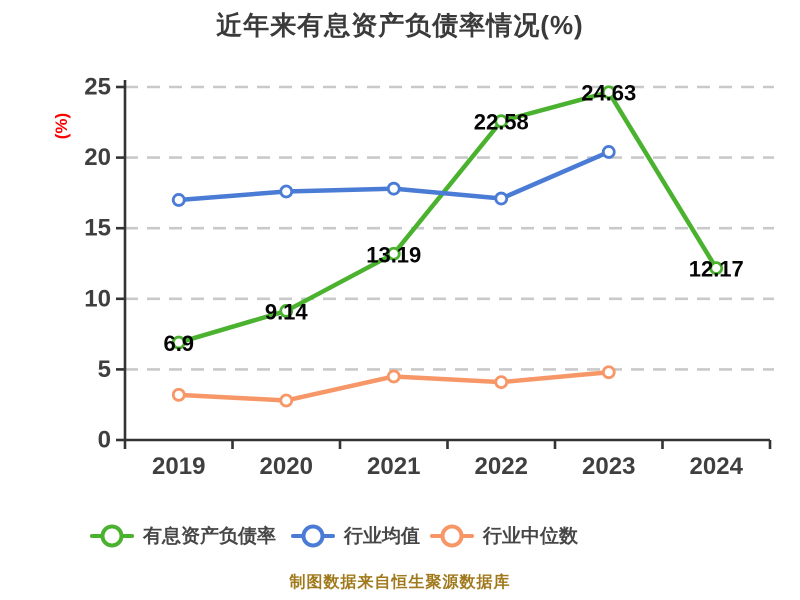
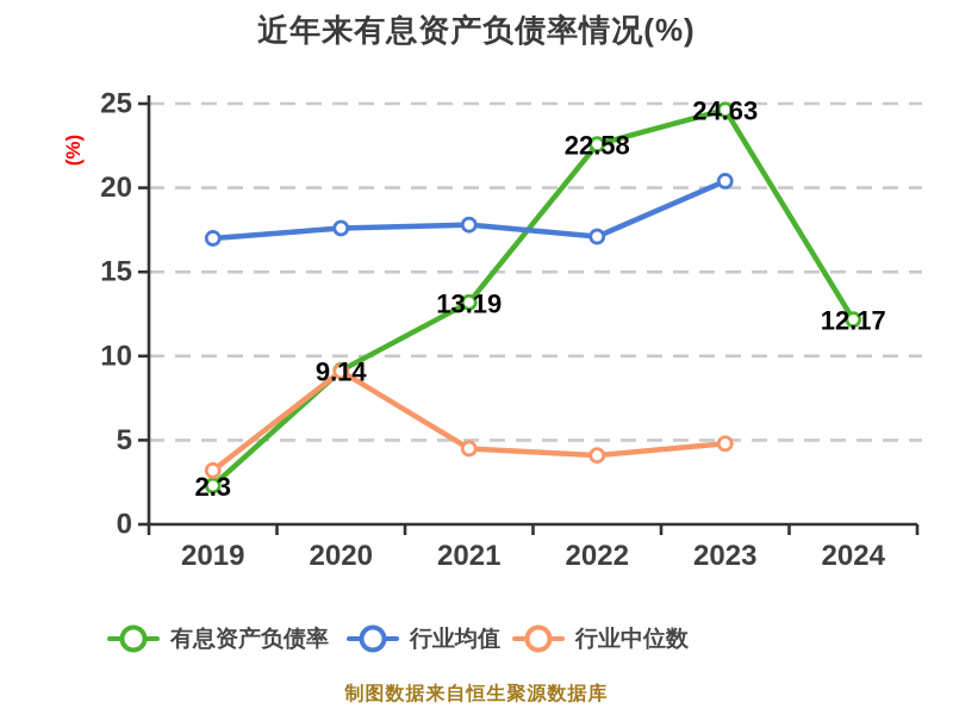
有息资产负债率/2019: 6.9 -> 2.3
行业中位数/2020: 2.8 -> 9.1
